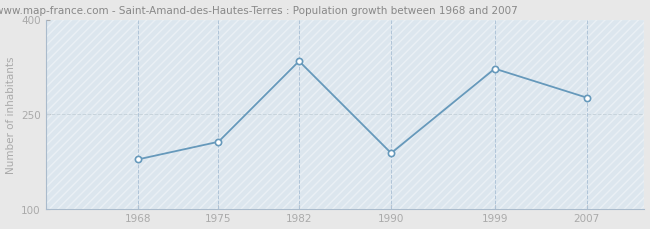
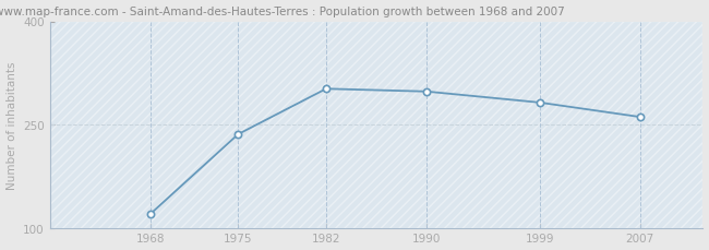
1968: 178 -> 120
1975: 206 -> 236
1982: 334 -> 302
1990: 188 -> 298
1999: 322 -> 282
2007: 276 -> 261
